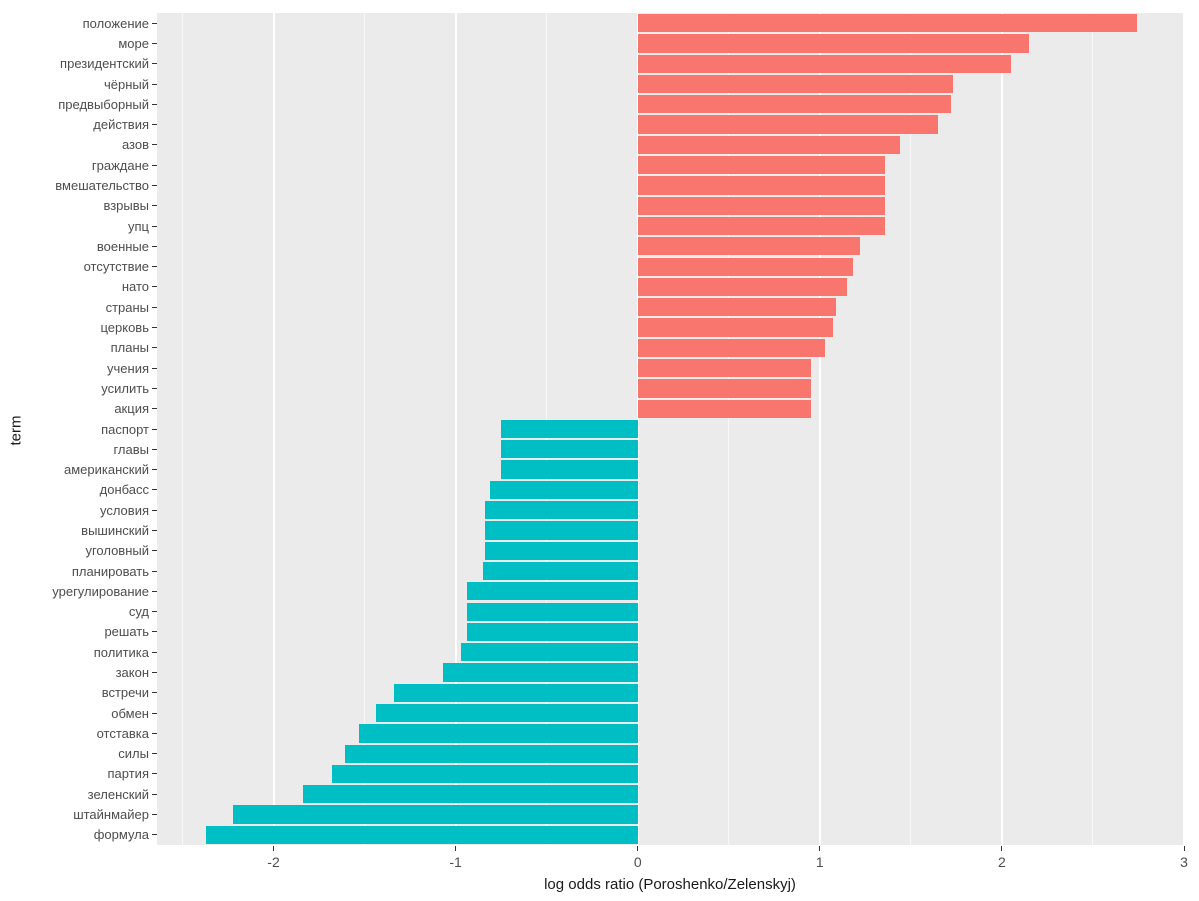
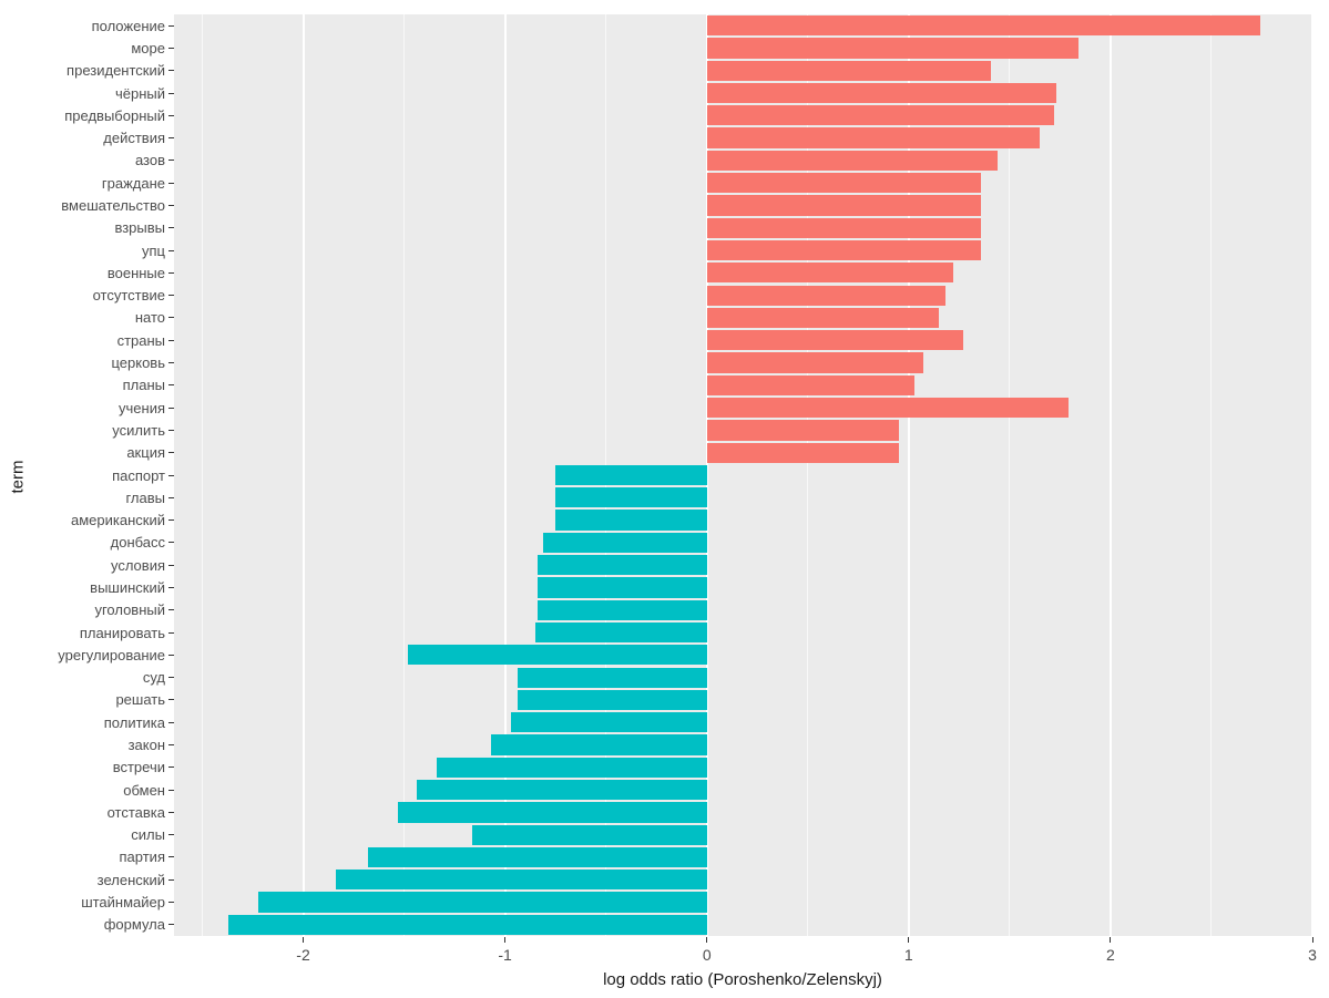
море: 2.15 -> 1.84
президентский: 2.05 -> 1.41
страны: 1.09 -> 1.27
учения: 0.95 -> 1.79
урегулирование: -0.94 -> -1.48
силы: -1.61 -> -1.16
